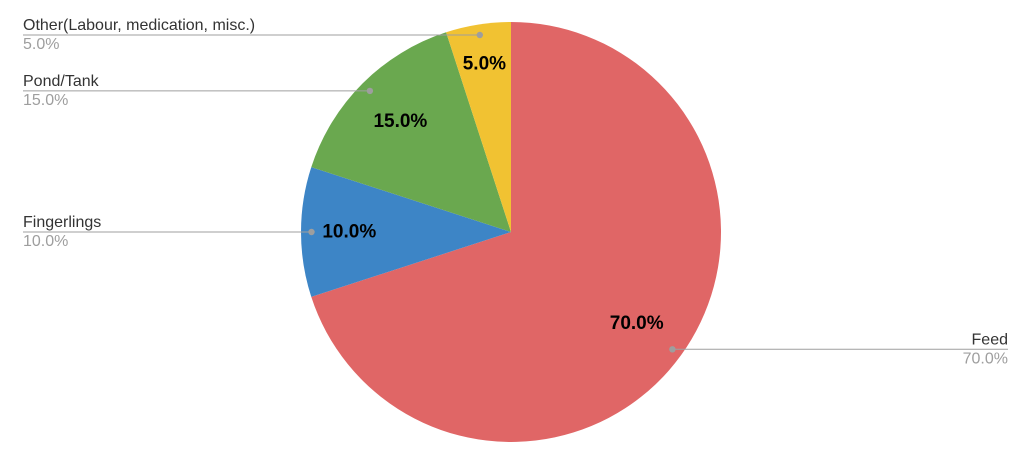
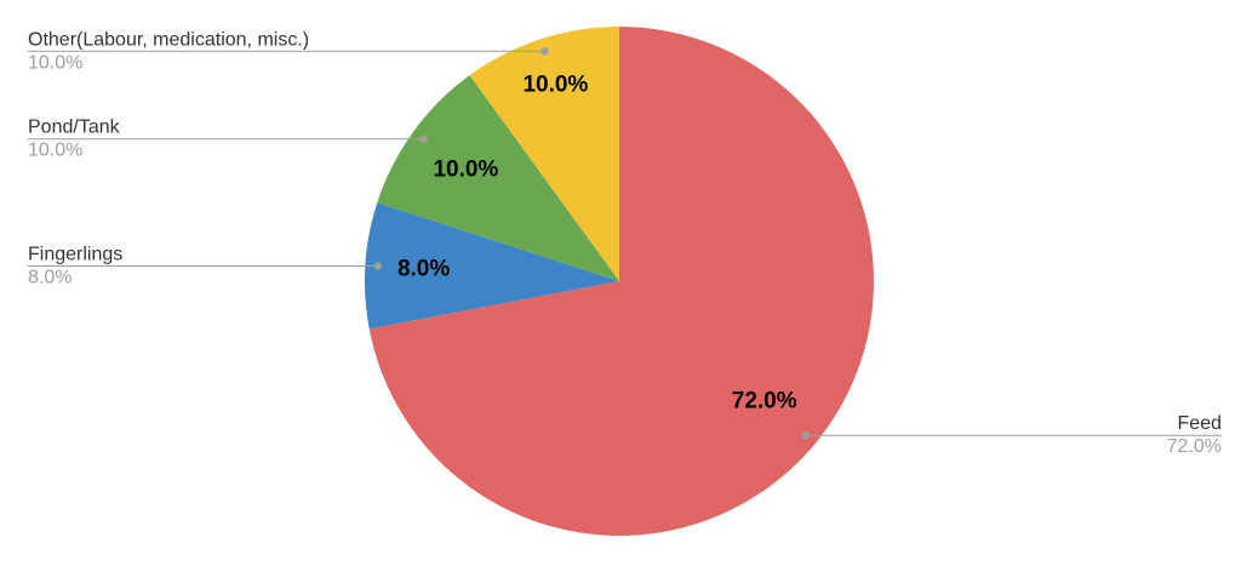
Feed: 70.0% -> 72.0%
Fingerlings: 10.0% -> 8.0%
Pond/Tank: 15.0% -> 10.0%
Other(Labour, medication, misc.): 5.0% -> 10.0%
